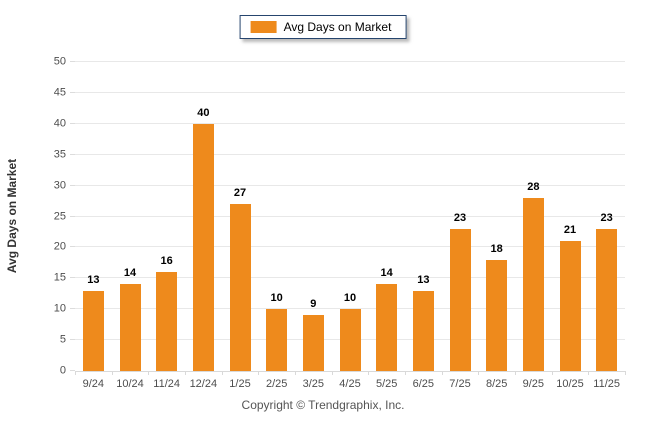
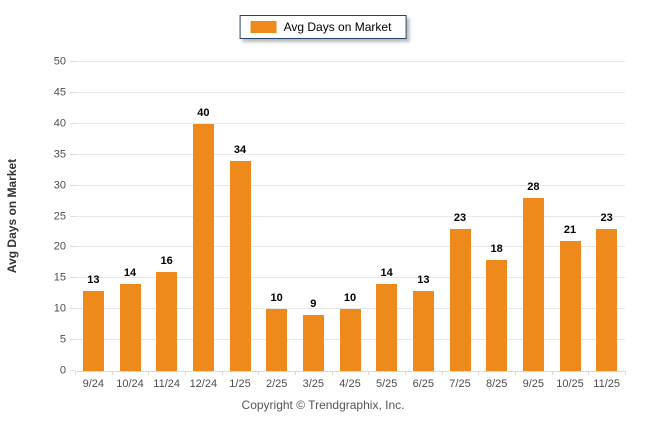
1/25: 27 -> 34
